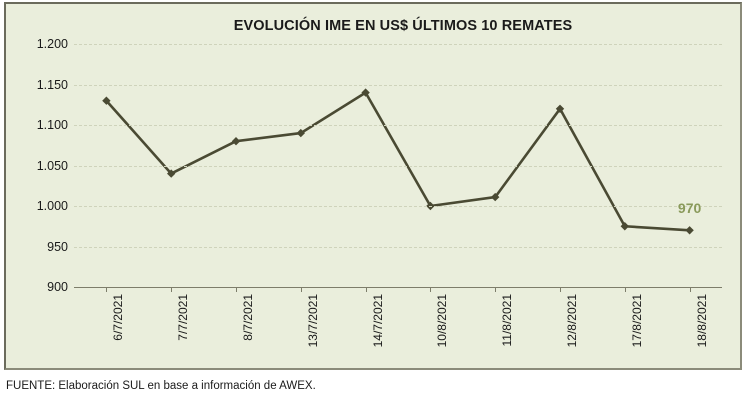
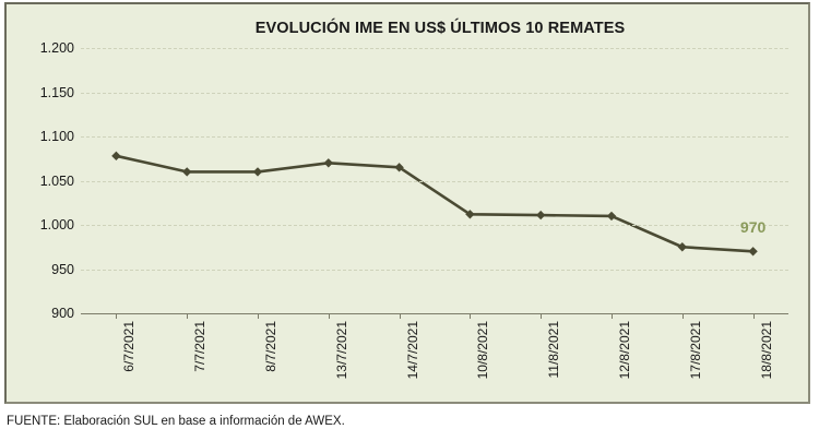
6/7/2021: 1130 -> 1080
7/7/2021: 1040 -> 1060
8/7/2021: 1080 -> 1060
13/7/2021: 1090 -> 1070
14/7/2021: 1140 -> 1060
10/8/2021: 1000 -> 1010
12/8/2021: 1120 -> 1010
